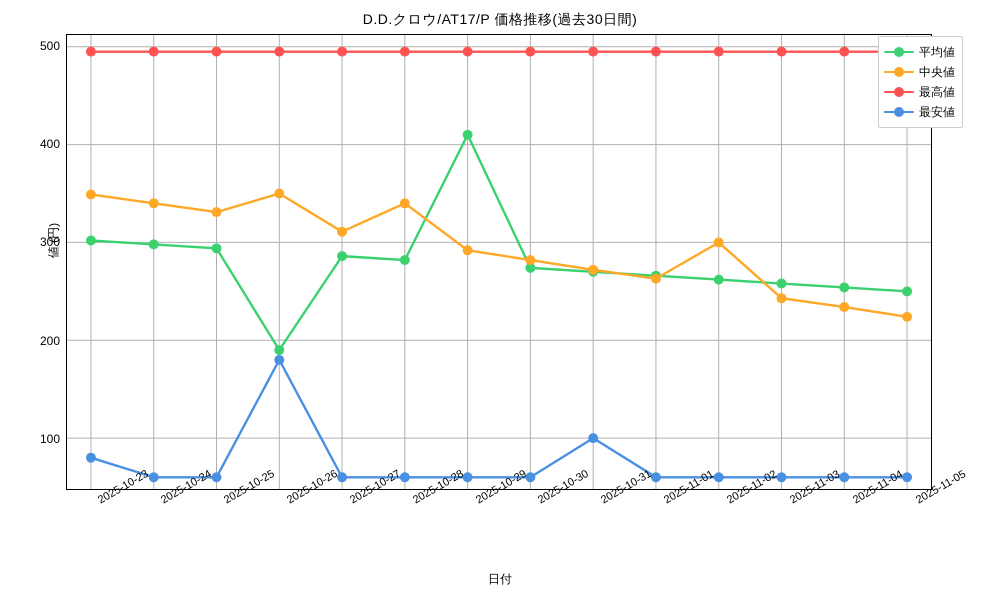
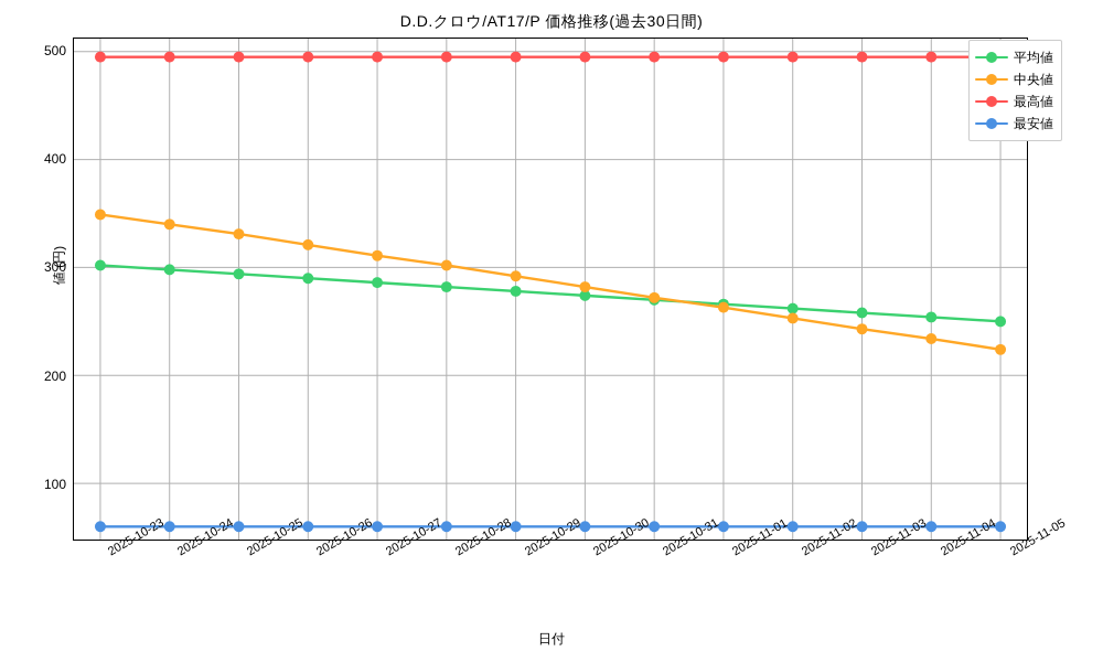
最安値/2025-10-23: 80 -> 60
平均値/2025-10-26: 190 -> 290
中央値/2025-10-26: 350 -> 320
最安値/2025-10-26: 180 -> 60
中央値/2025-10-28: 340 -> 300
平均値/2025-10-29: 410 -> 280
最安値/2025-10-31: 100 -> 60
中央値/2025-11-02: 300 -> 250
